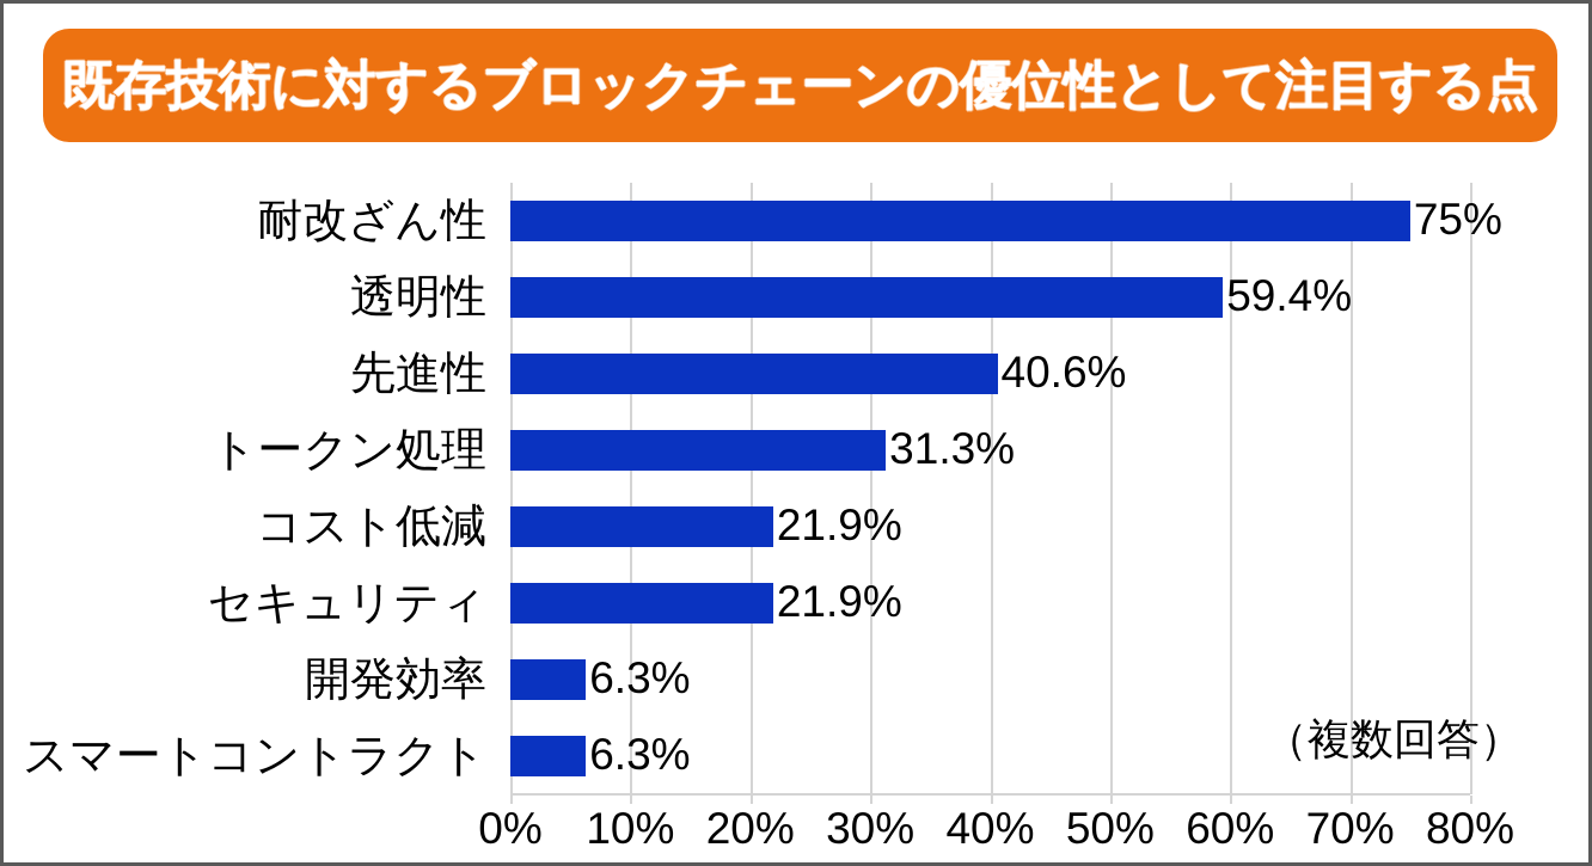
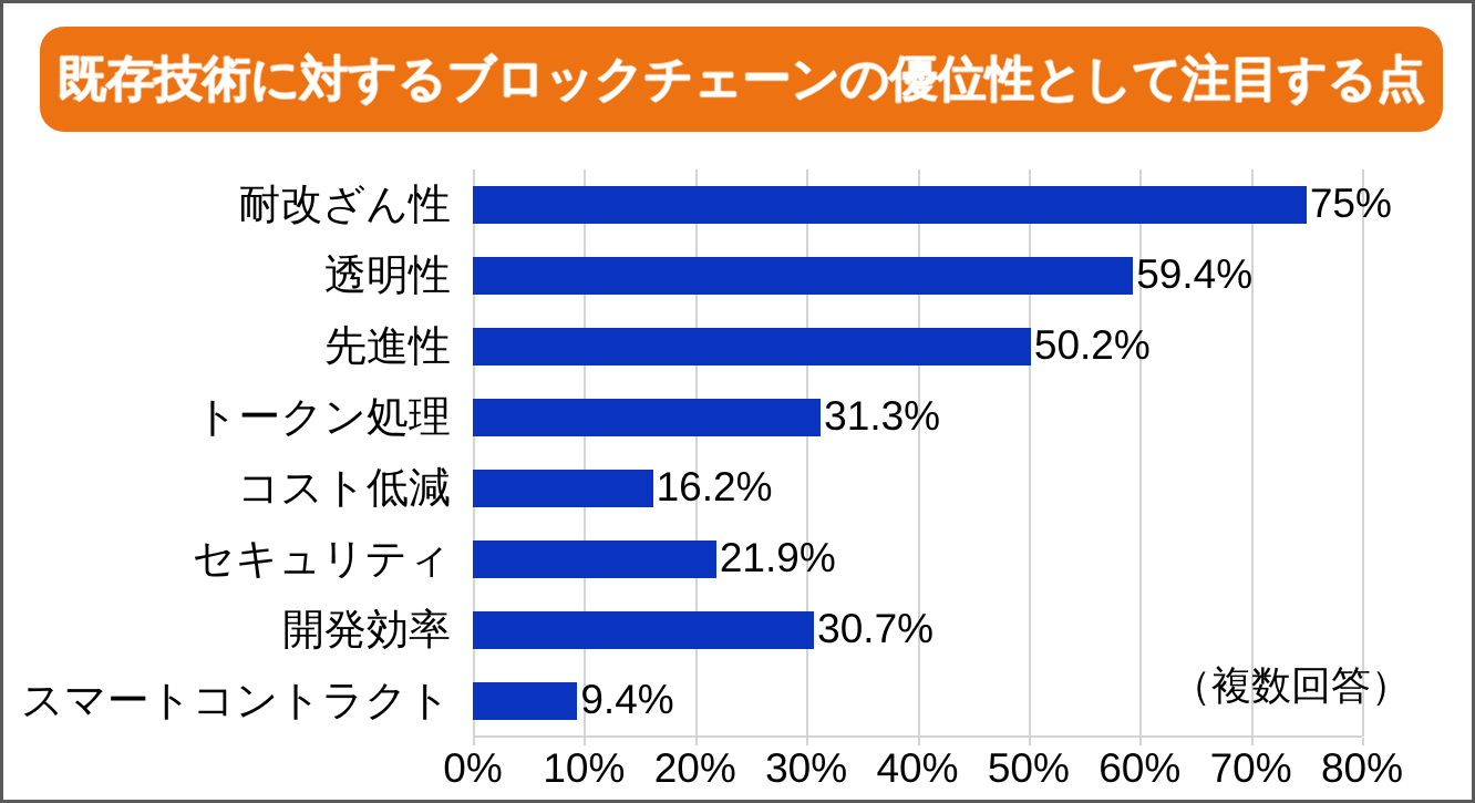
先進性: 40.6% -> 50.2%
コスト低減: 21.9% -> 16.2%
開発効率: 6.3% -> 30.7%
スマートコントラクト: 6.3% -> 9.4%
